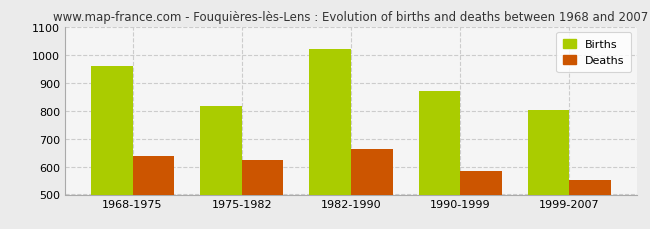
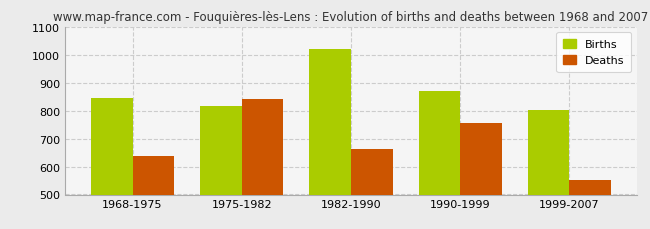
Births/1968-1975: 960 -> 845
Deaths/1975-1982: 625 -> 840
Deaths/1990-1999: 583 -> 755
